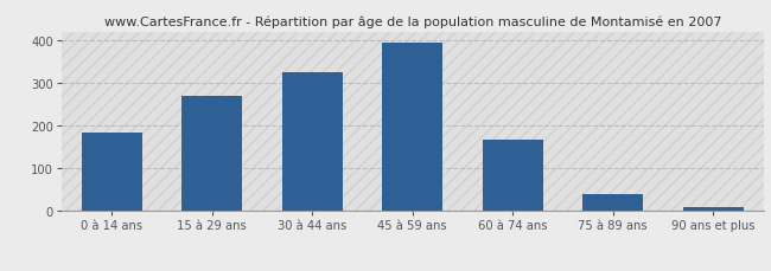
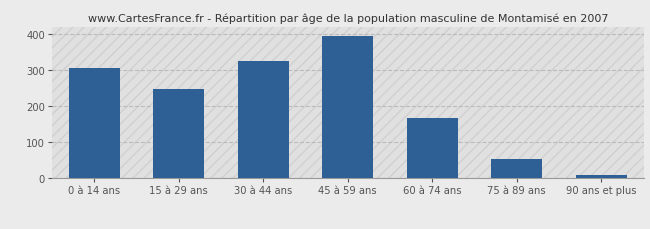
0 à 14 ans: 185 -> 305
15 à 29 ans: 270 -> 248
75 à 89 ans: 40 -> 55
